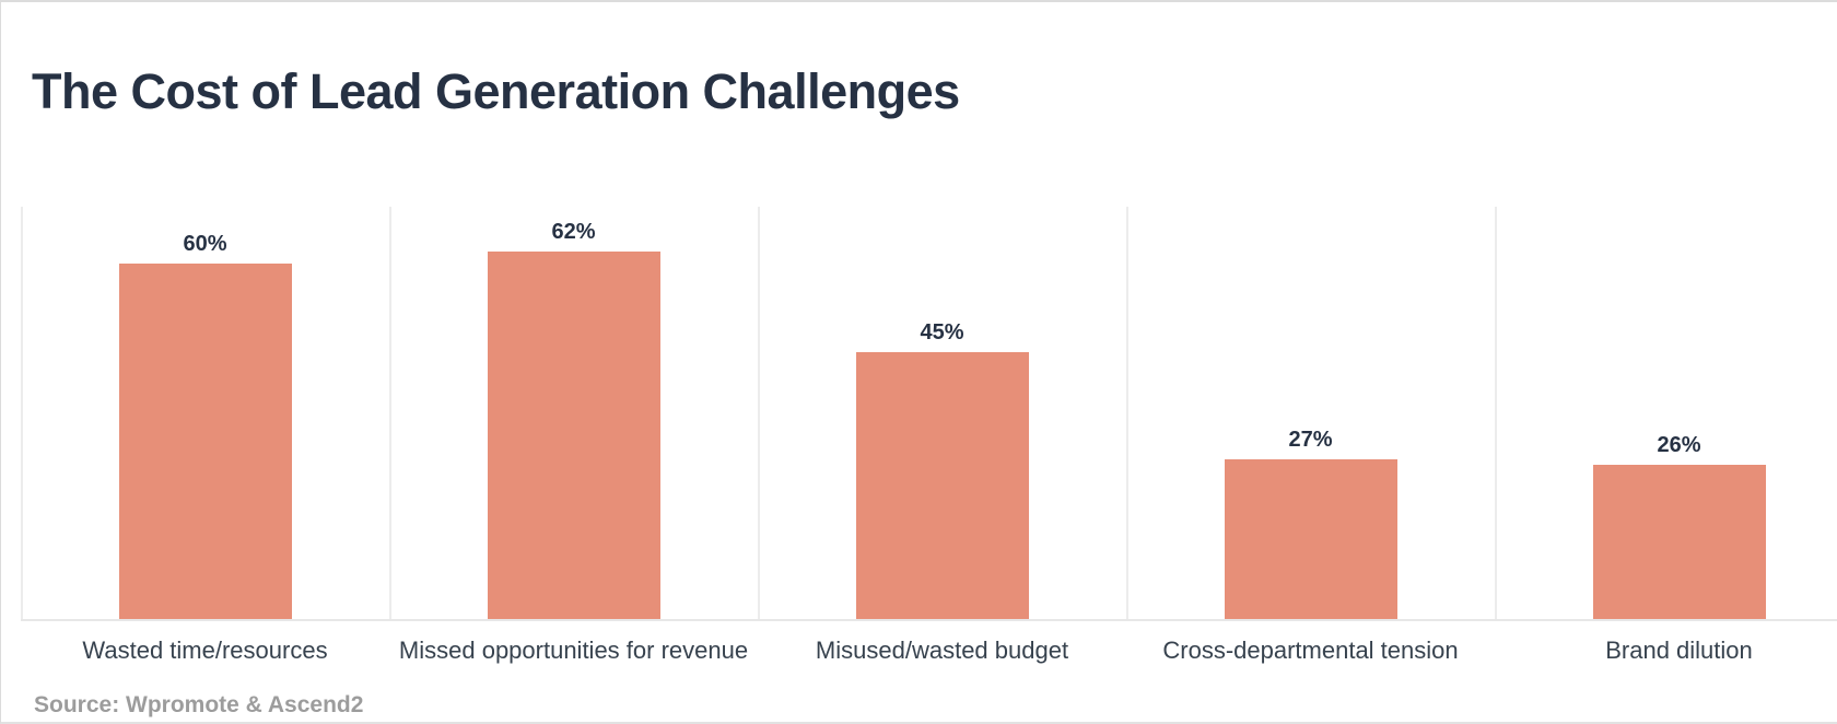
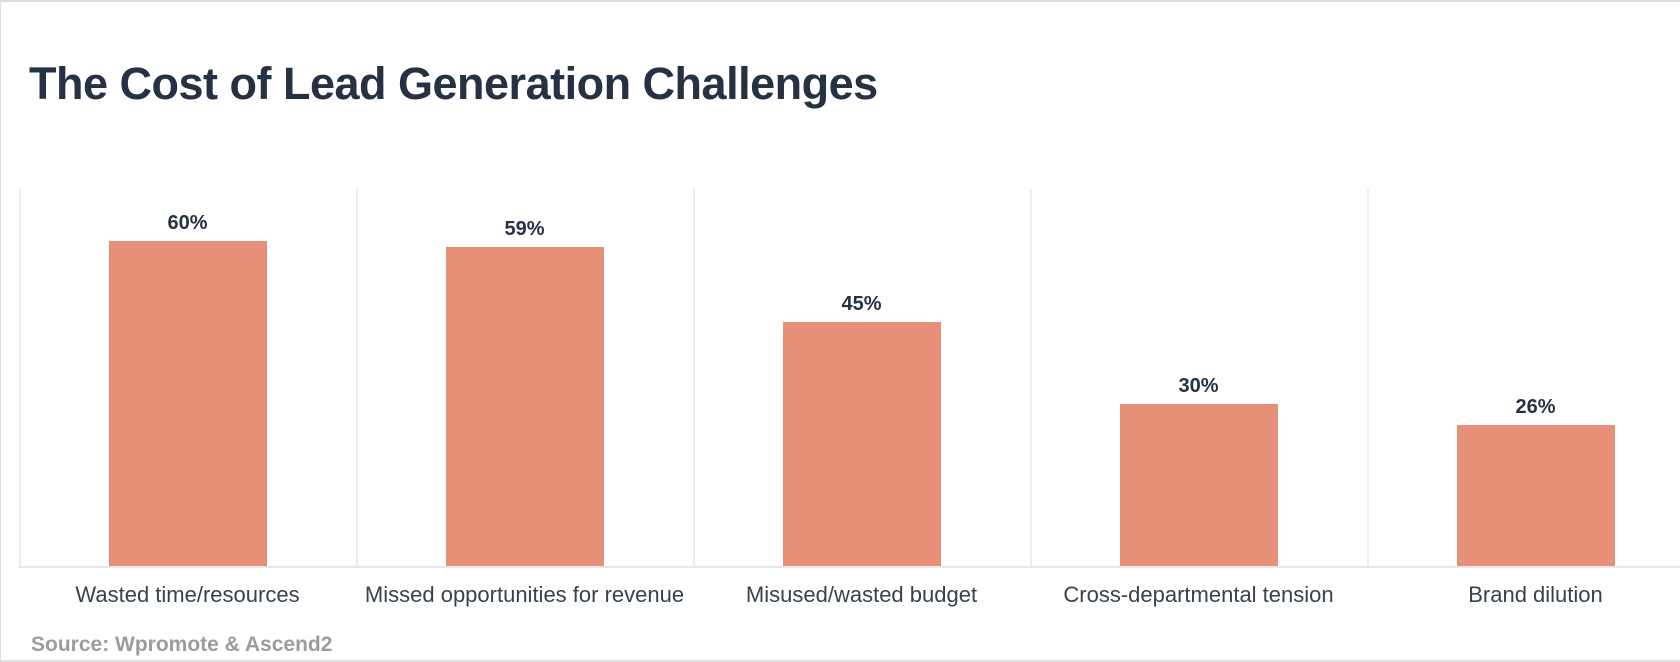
Missed opportunities for revenue: 62% -> 59%
Cross-departmental tension: 27% -> 30%
